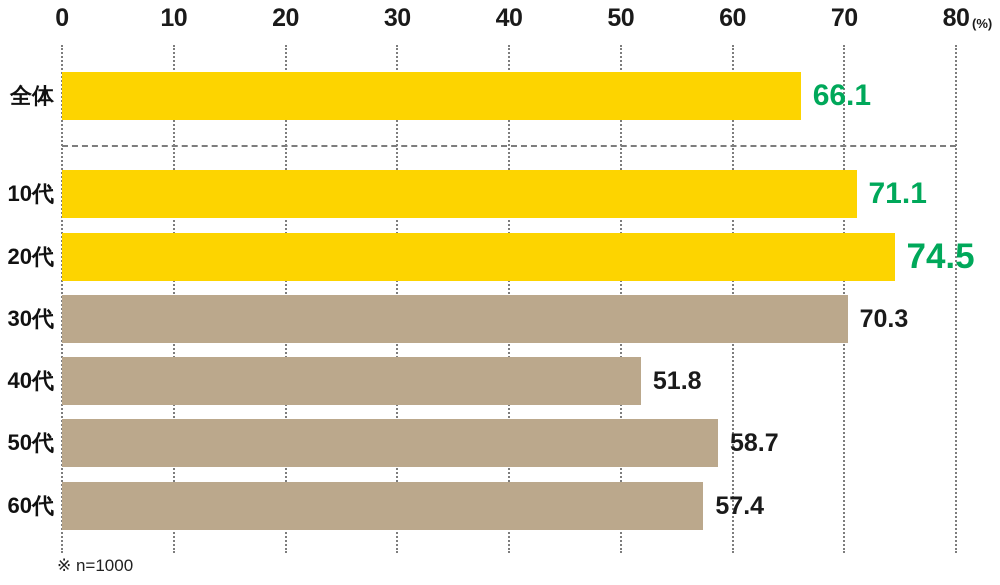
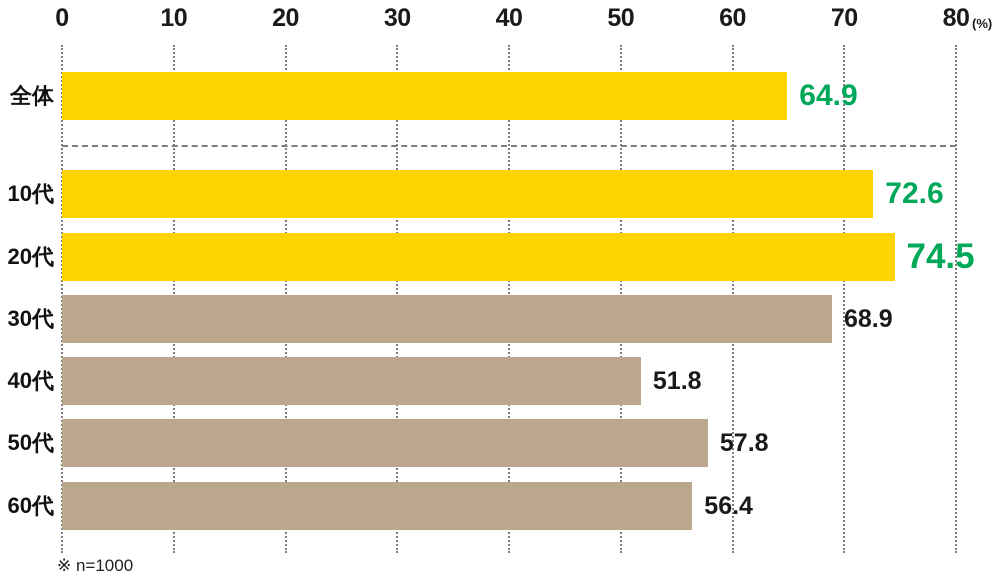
全体: 66.1 -> 64.9
10代: 71.1 -> 72.6
30代: 70.3 -> 68.9
50代: 58.7 -> 57.8
60代: 57.4 -> 56.4
